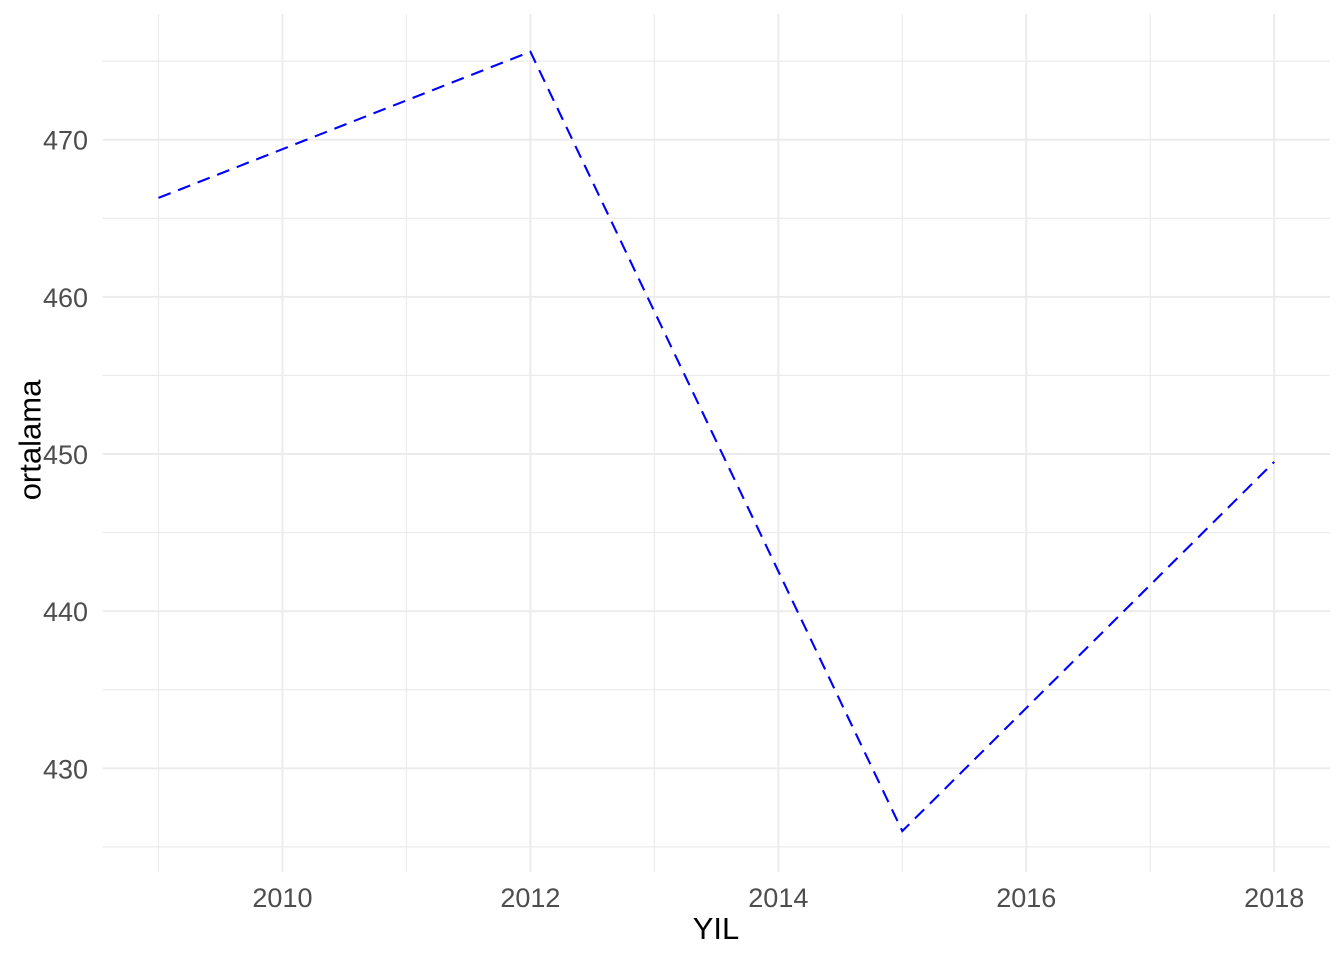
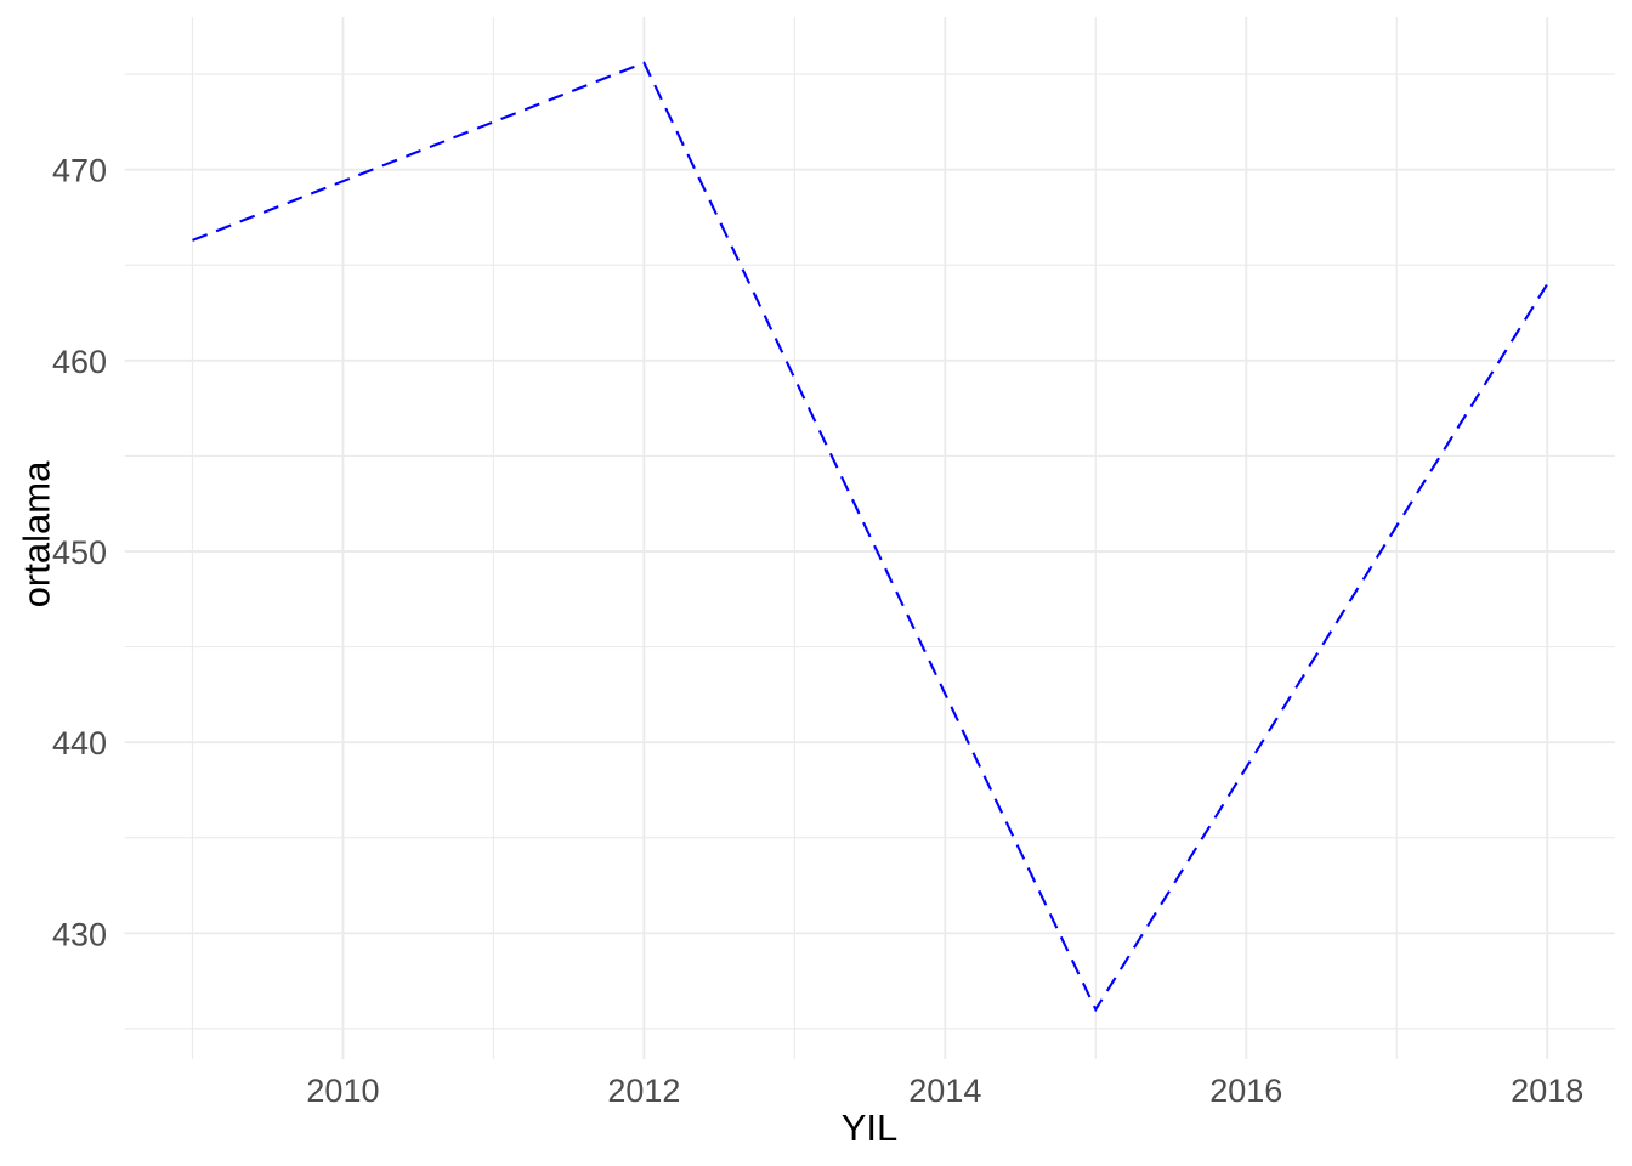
2018: 449.5 -> 464.0
